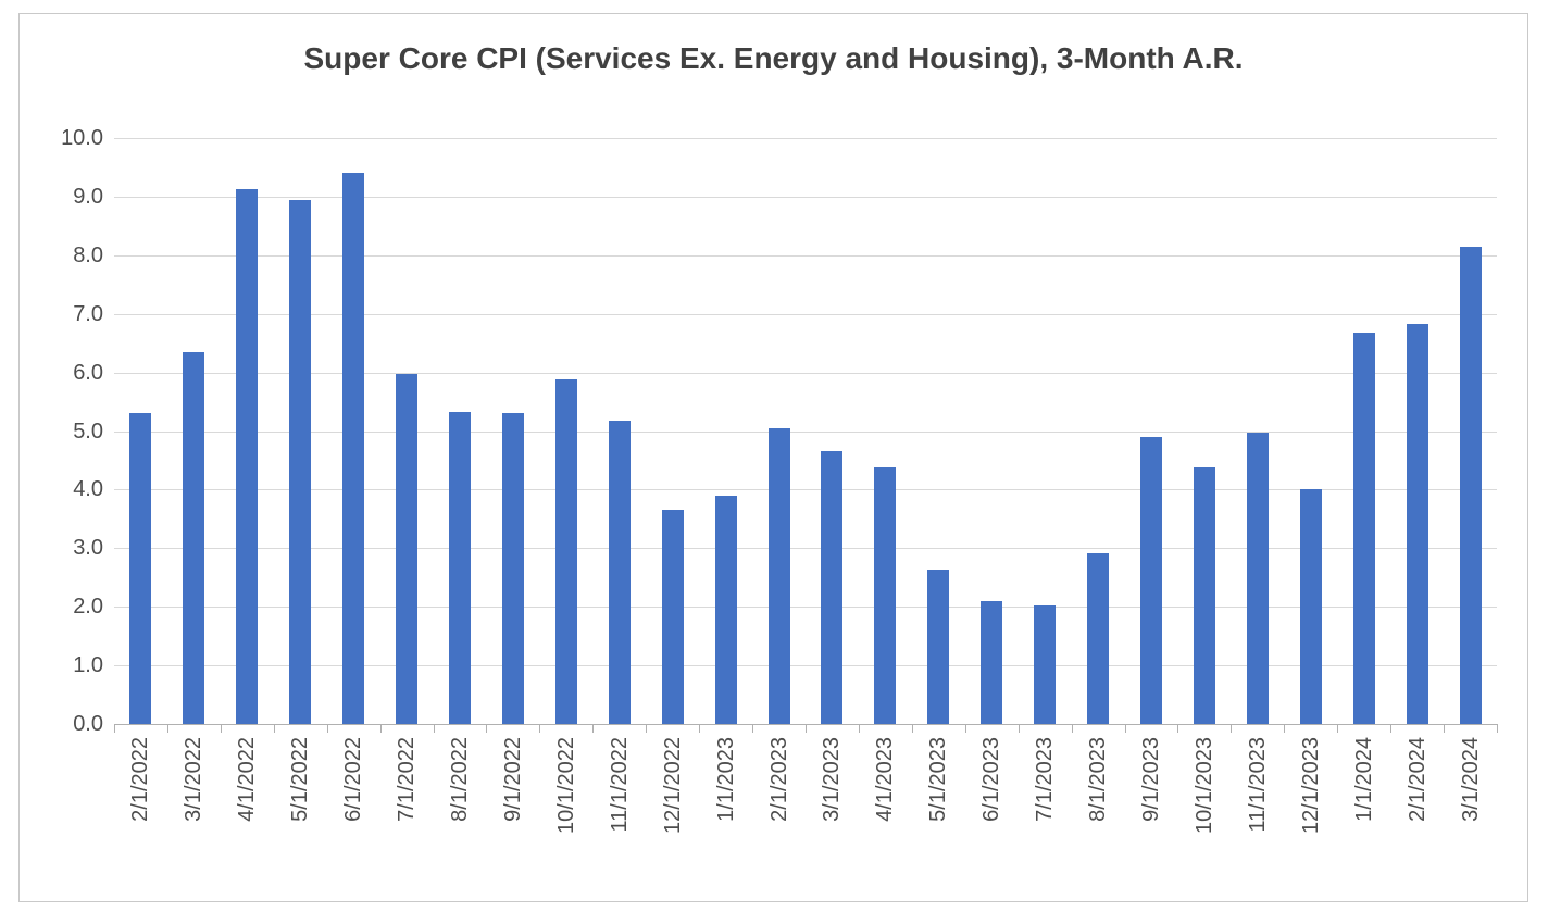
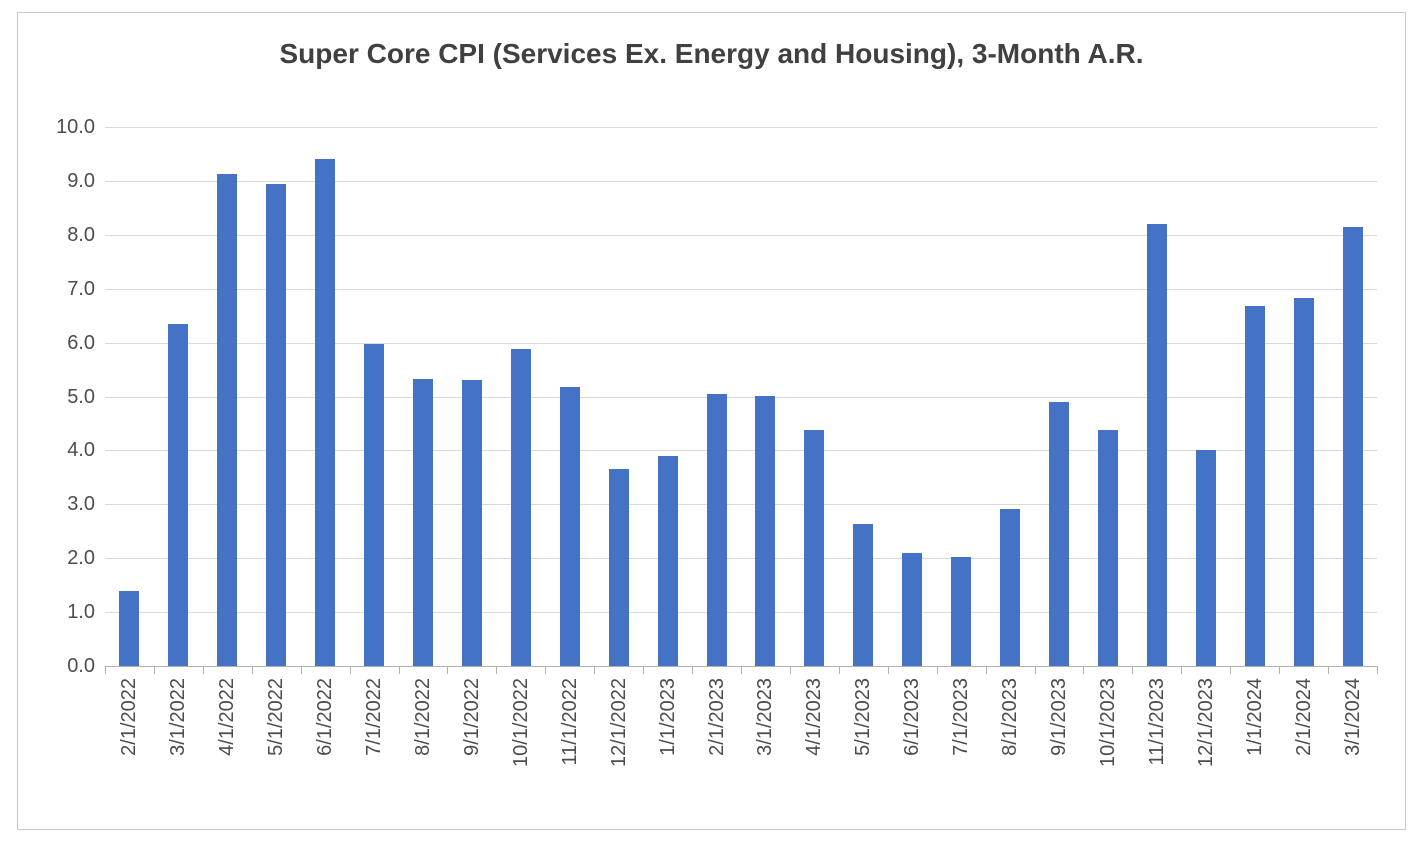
2/1/2022: 5.3 -> 1.4
3/1/2023: 4.7 -> 5.0
11/1/2023: 5.0 -> 8.2
